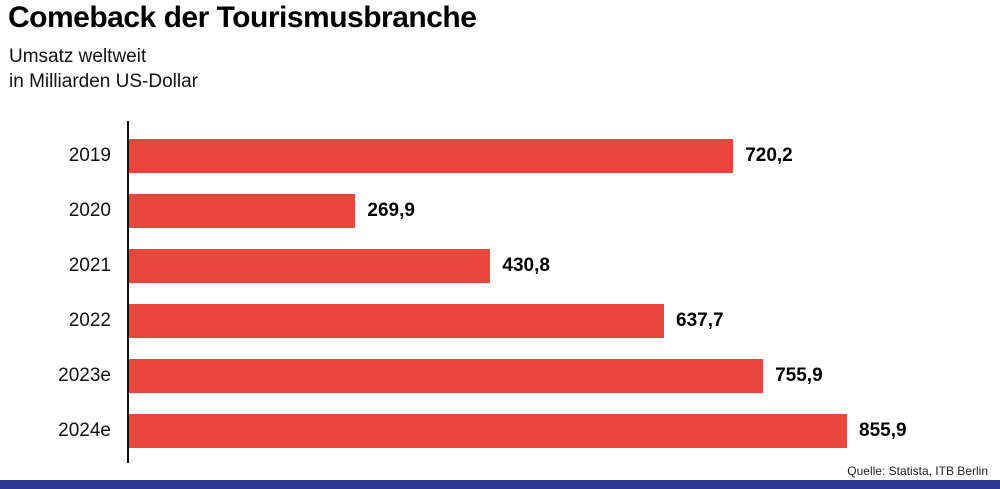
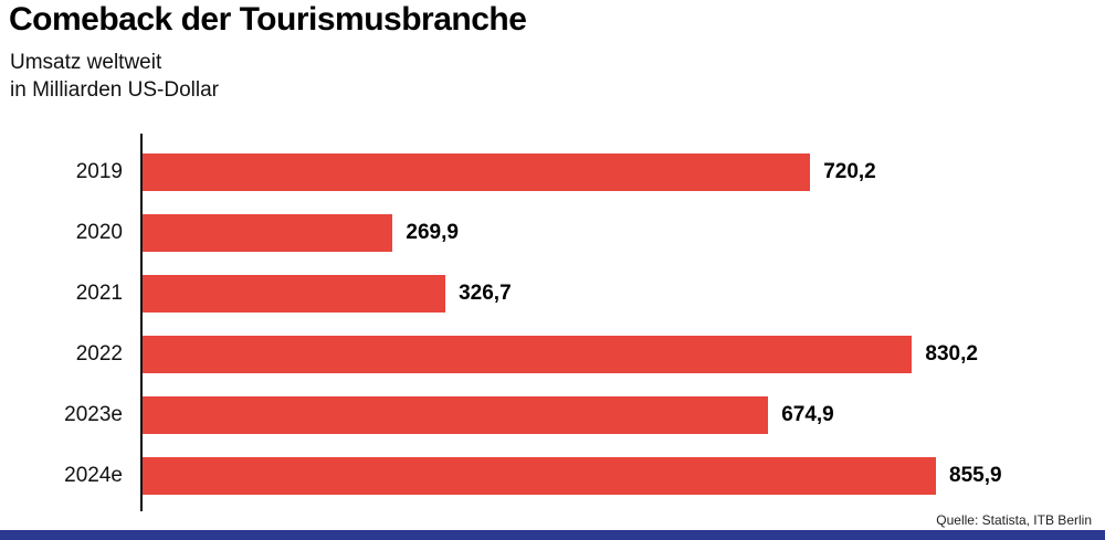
2021: 430,8 -> 326,7
2022: 637,7 -> 830,2
2023e: 755,9 -> 674,9
